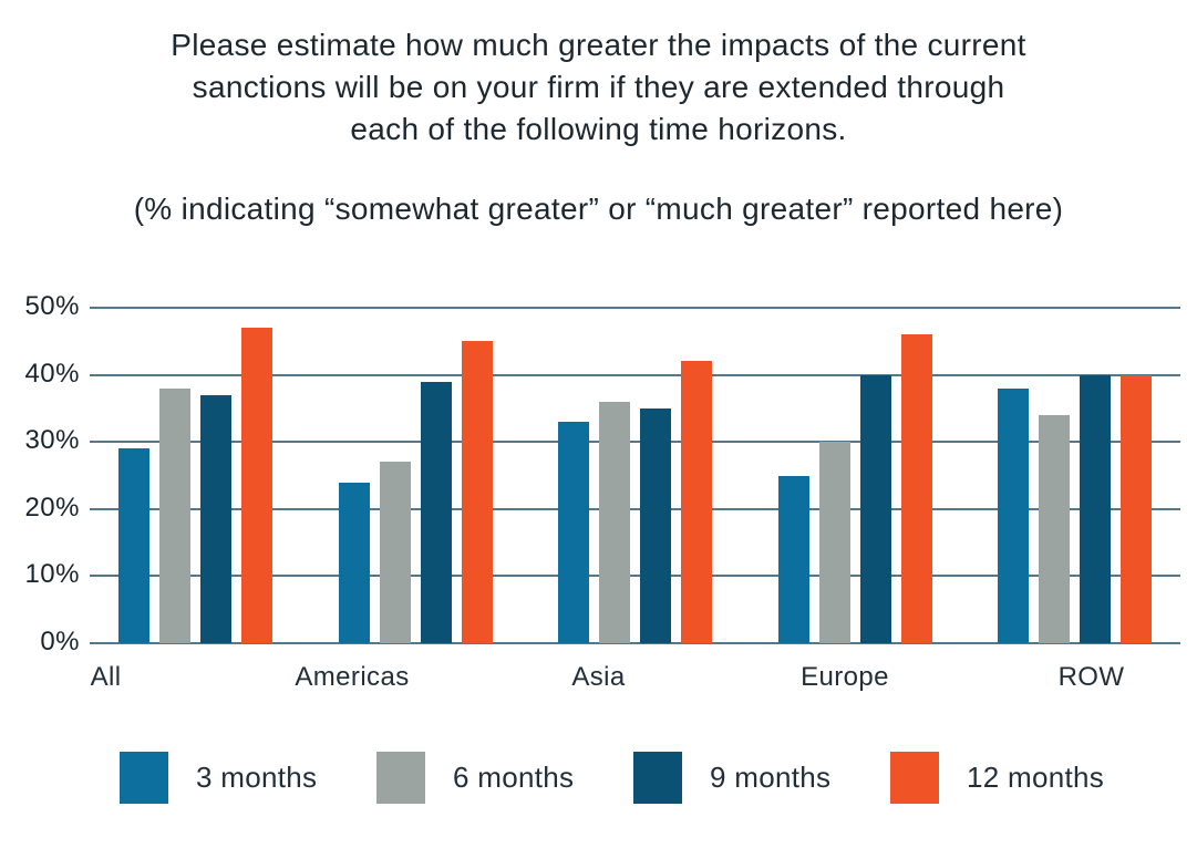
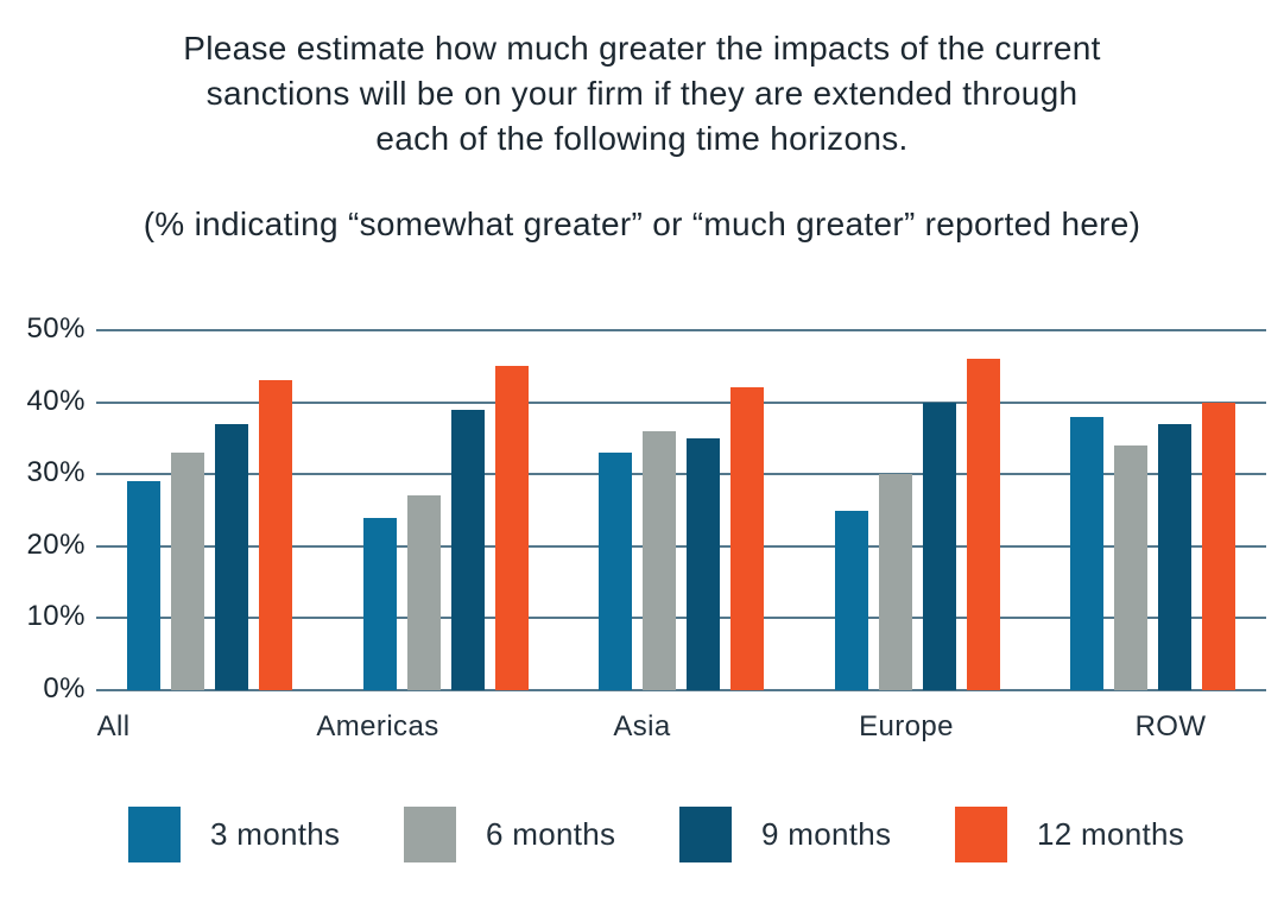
6 months/All: 38% -> 33%
12 months/All: 47% -> 43%
9 months/ROW: 40% -> 37%
